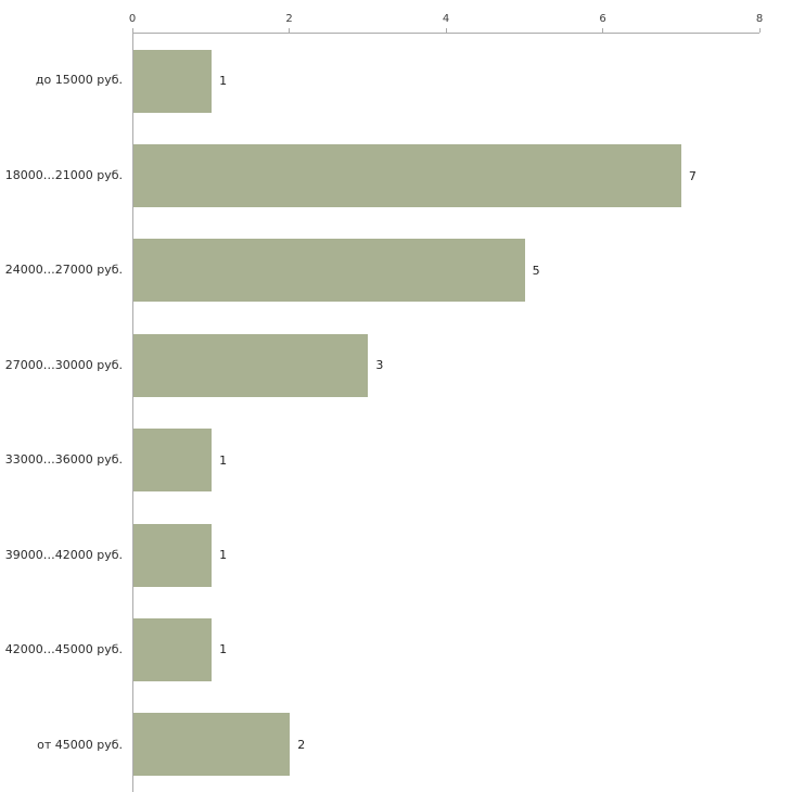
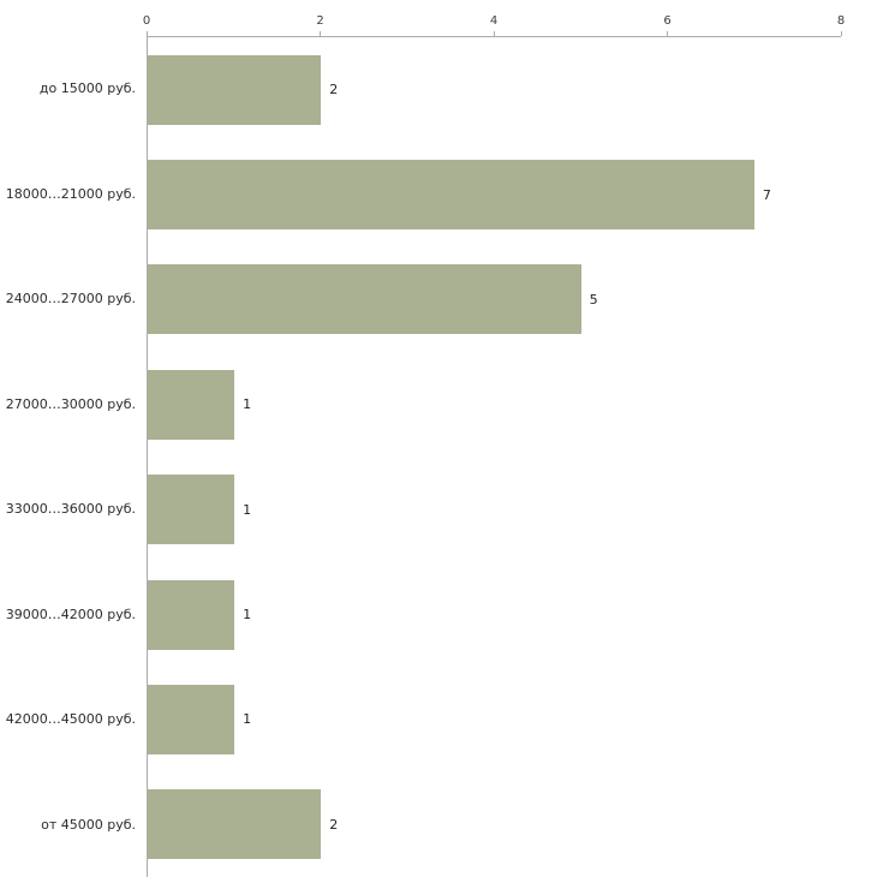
до 15000 руб.: 1 -> 2
27000…30000 руб.: 3 -> 1
